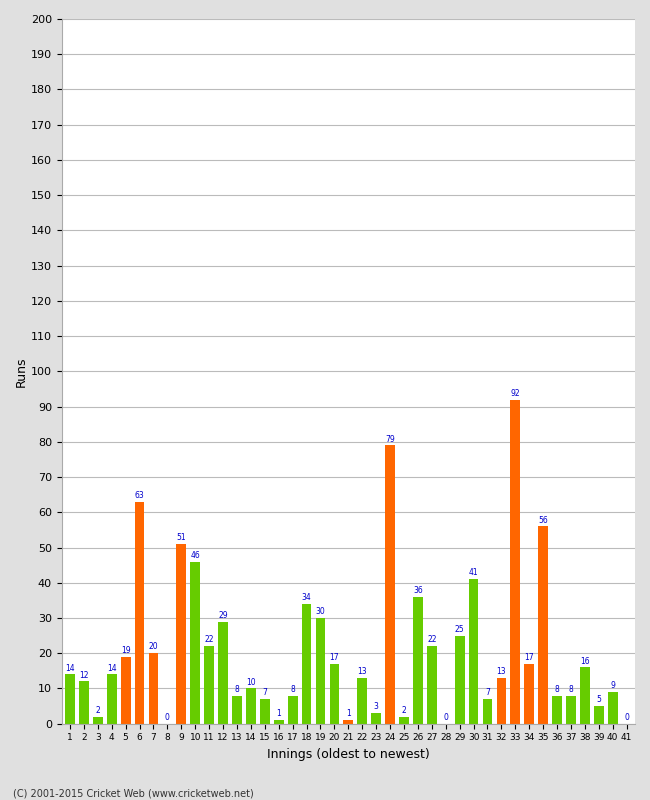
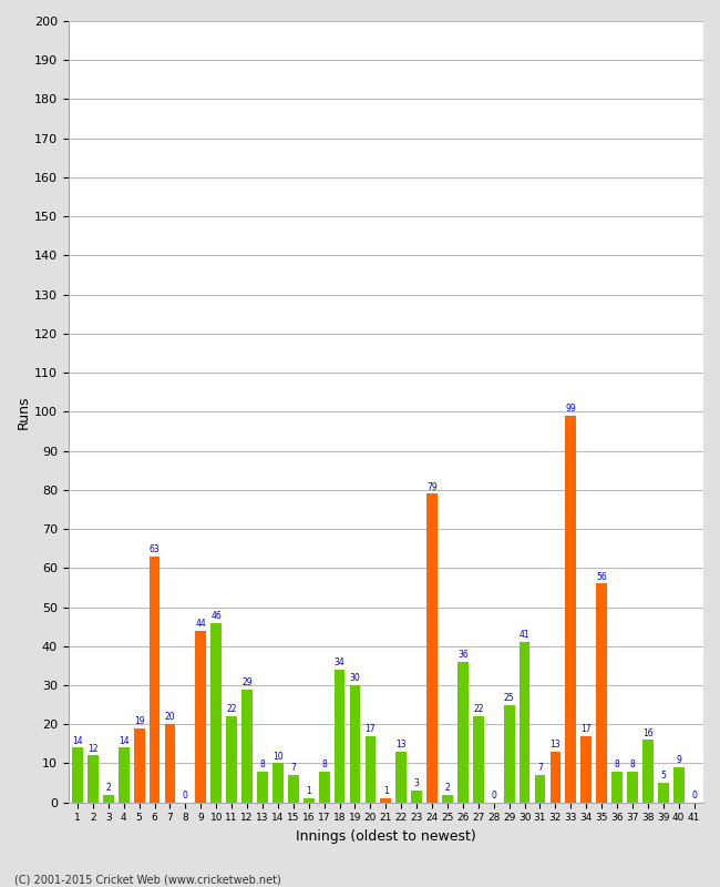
9: 51 -> 44
33: 92 -> 99
